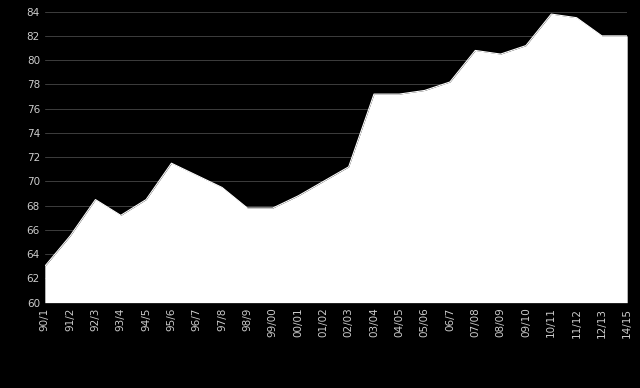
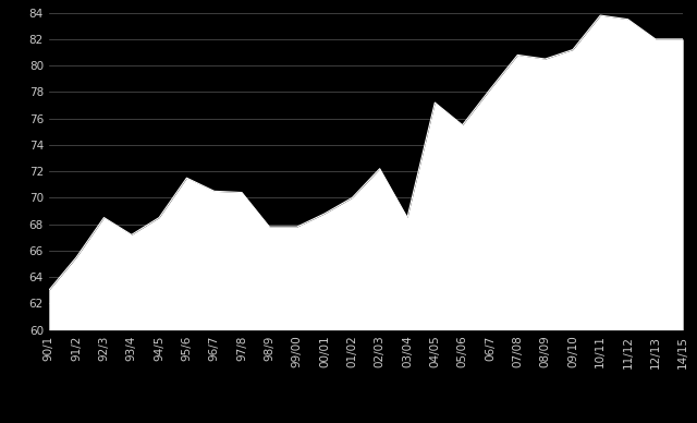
97/8: 69.5 -> 70.4
02/03: 71.2 -> 72.2
03/04: 77.2 -> 68.5
05/06: 77.5 -> 75.5
